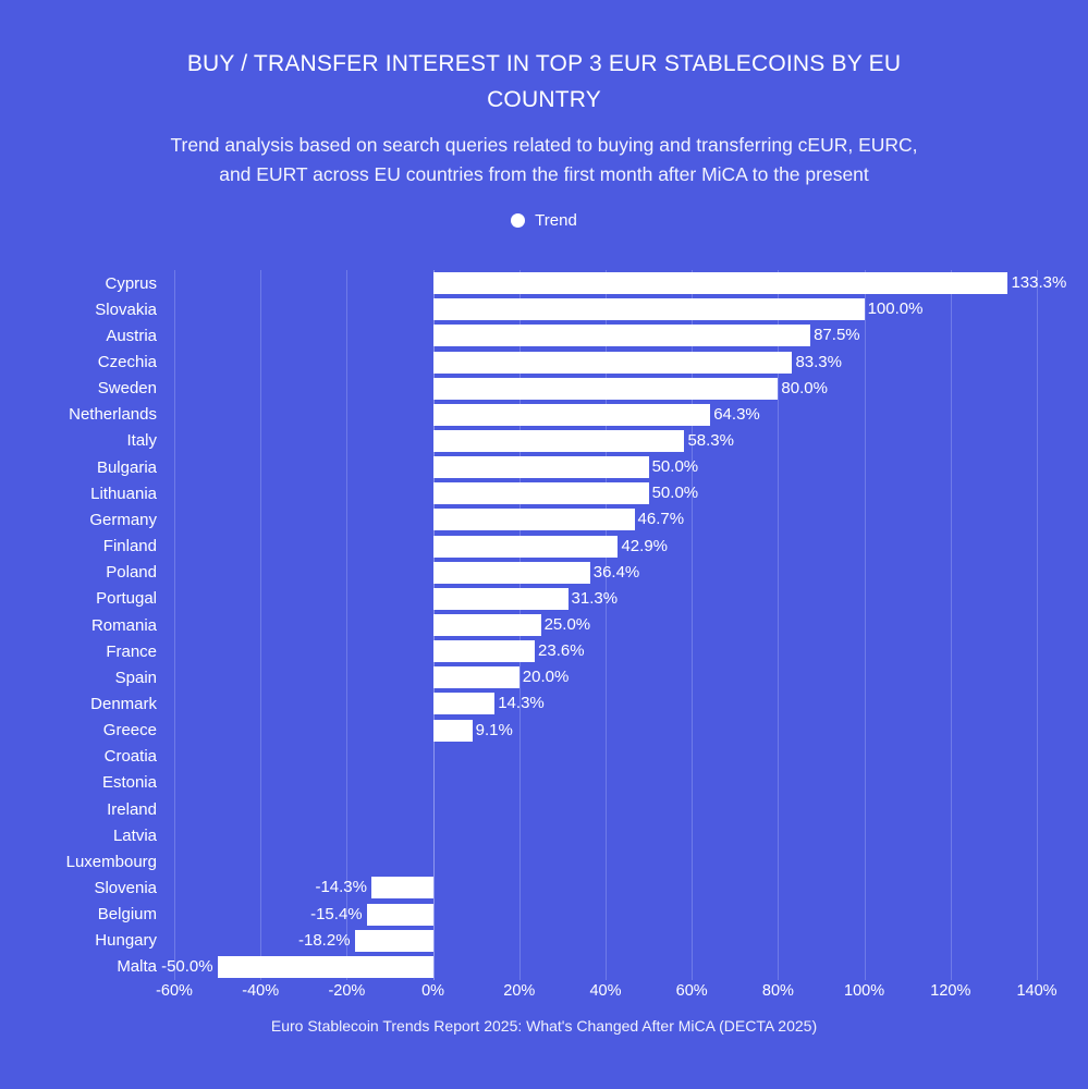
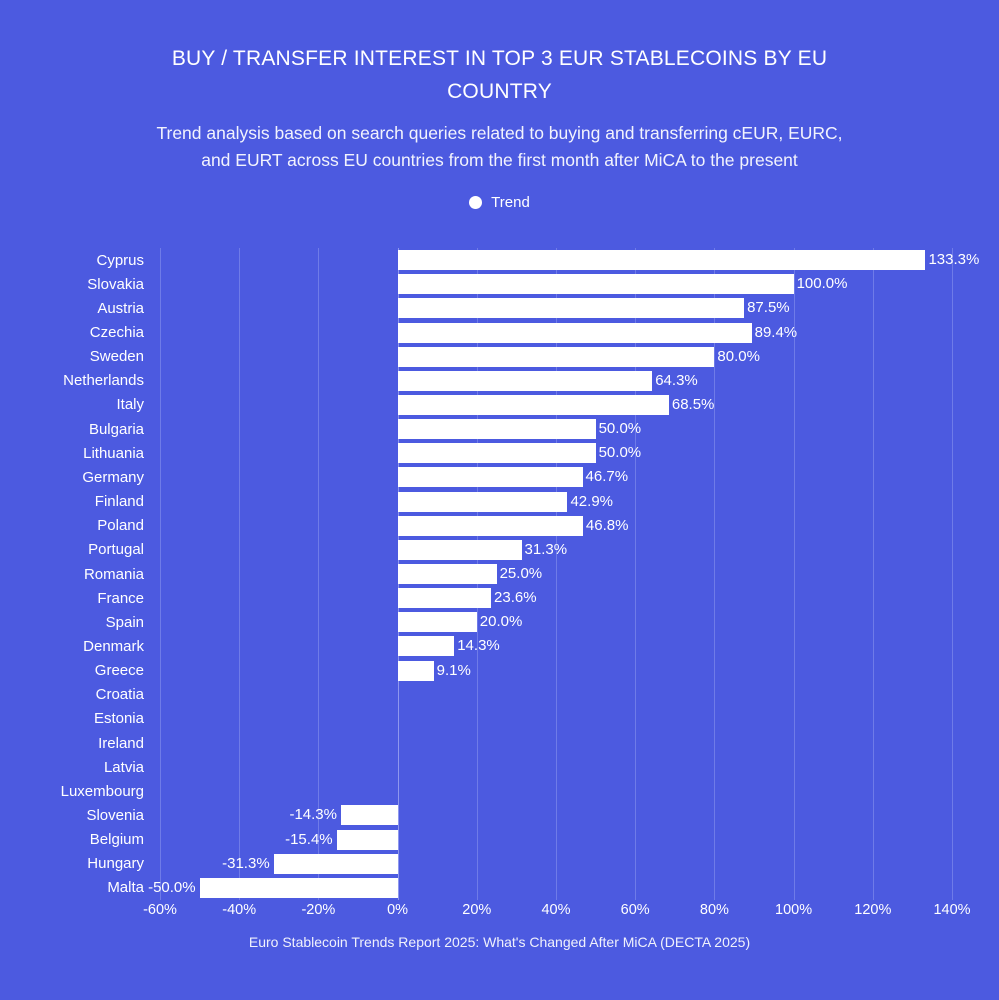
Czechia: 83.3% -> 89.4%
Italy: 58.3% -> 68.5%
Poland: 36.4% -> 46.8%
Hungary: -18.2% -> -31.3%
